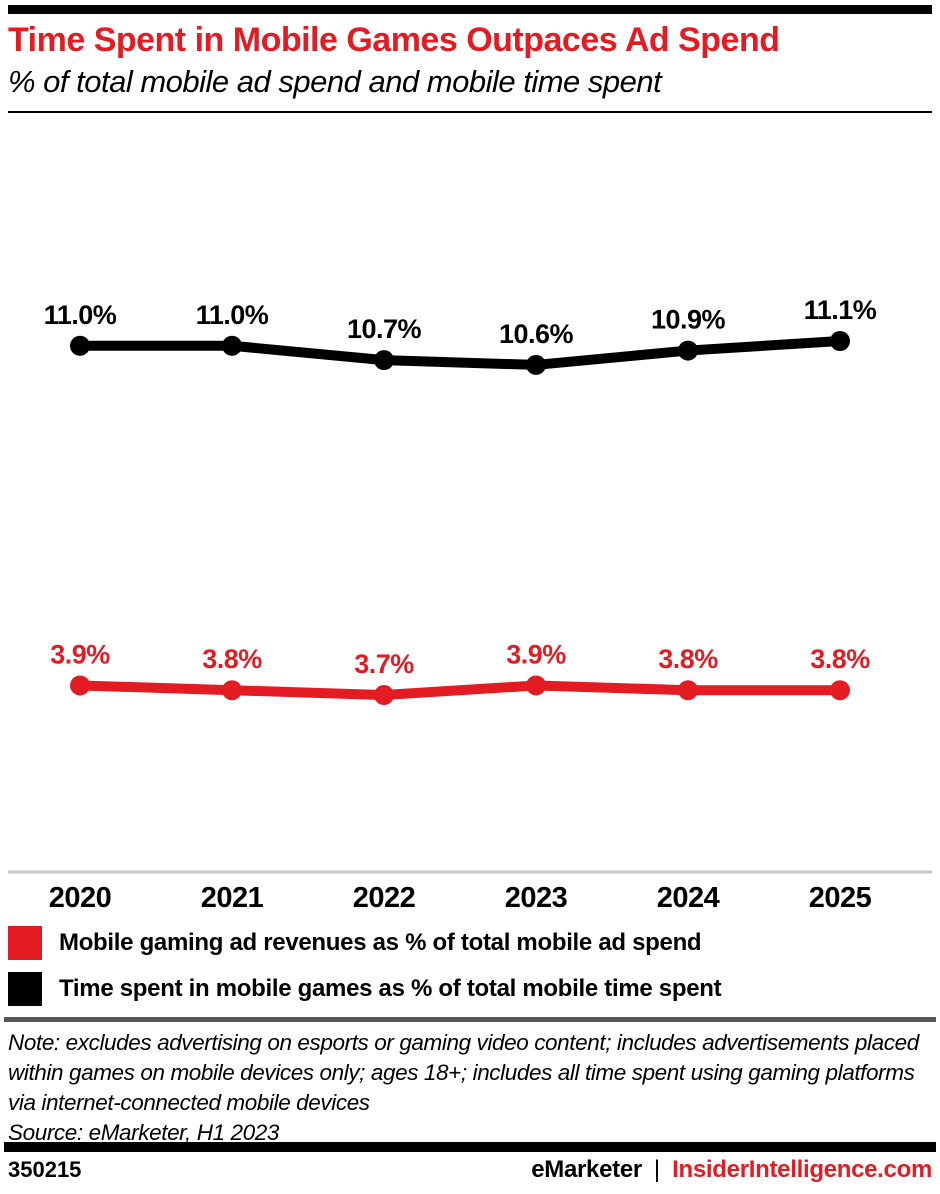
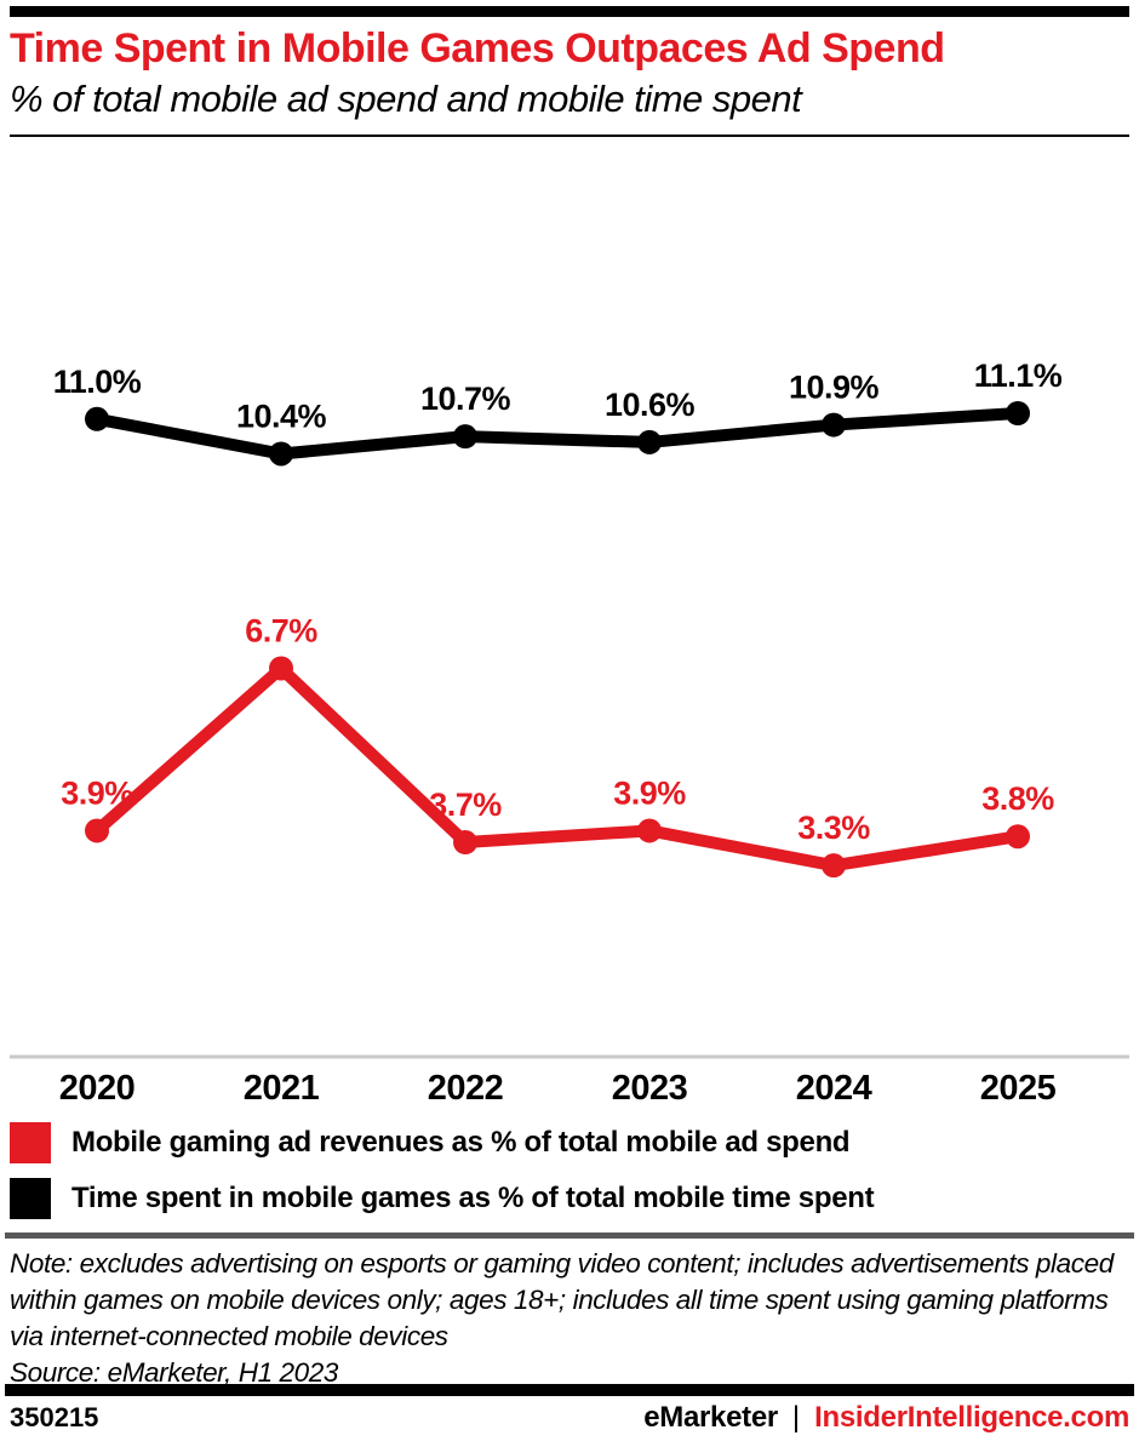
Time spent in mobile games as % of total mobile time spent/2021: 11.0% -> 10.4%
Mobile gaming ad revenues as % of total mobile ad spend/2021: 3.8% -> 6.7%
Mobile gaming ad revenues as % of total mobile ad spend/2024: 3.8% -> 3.3%
